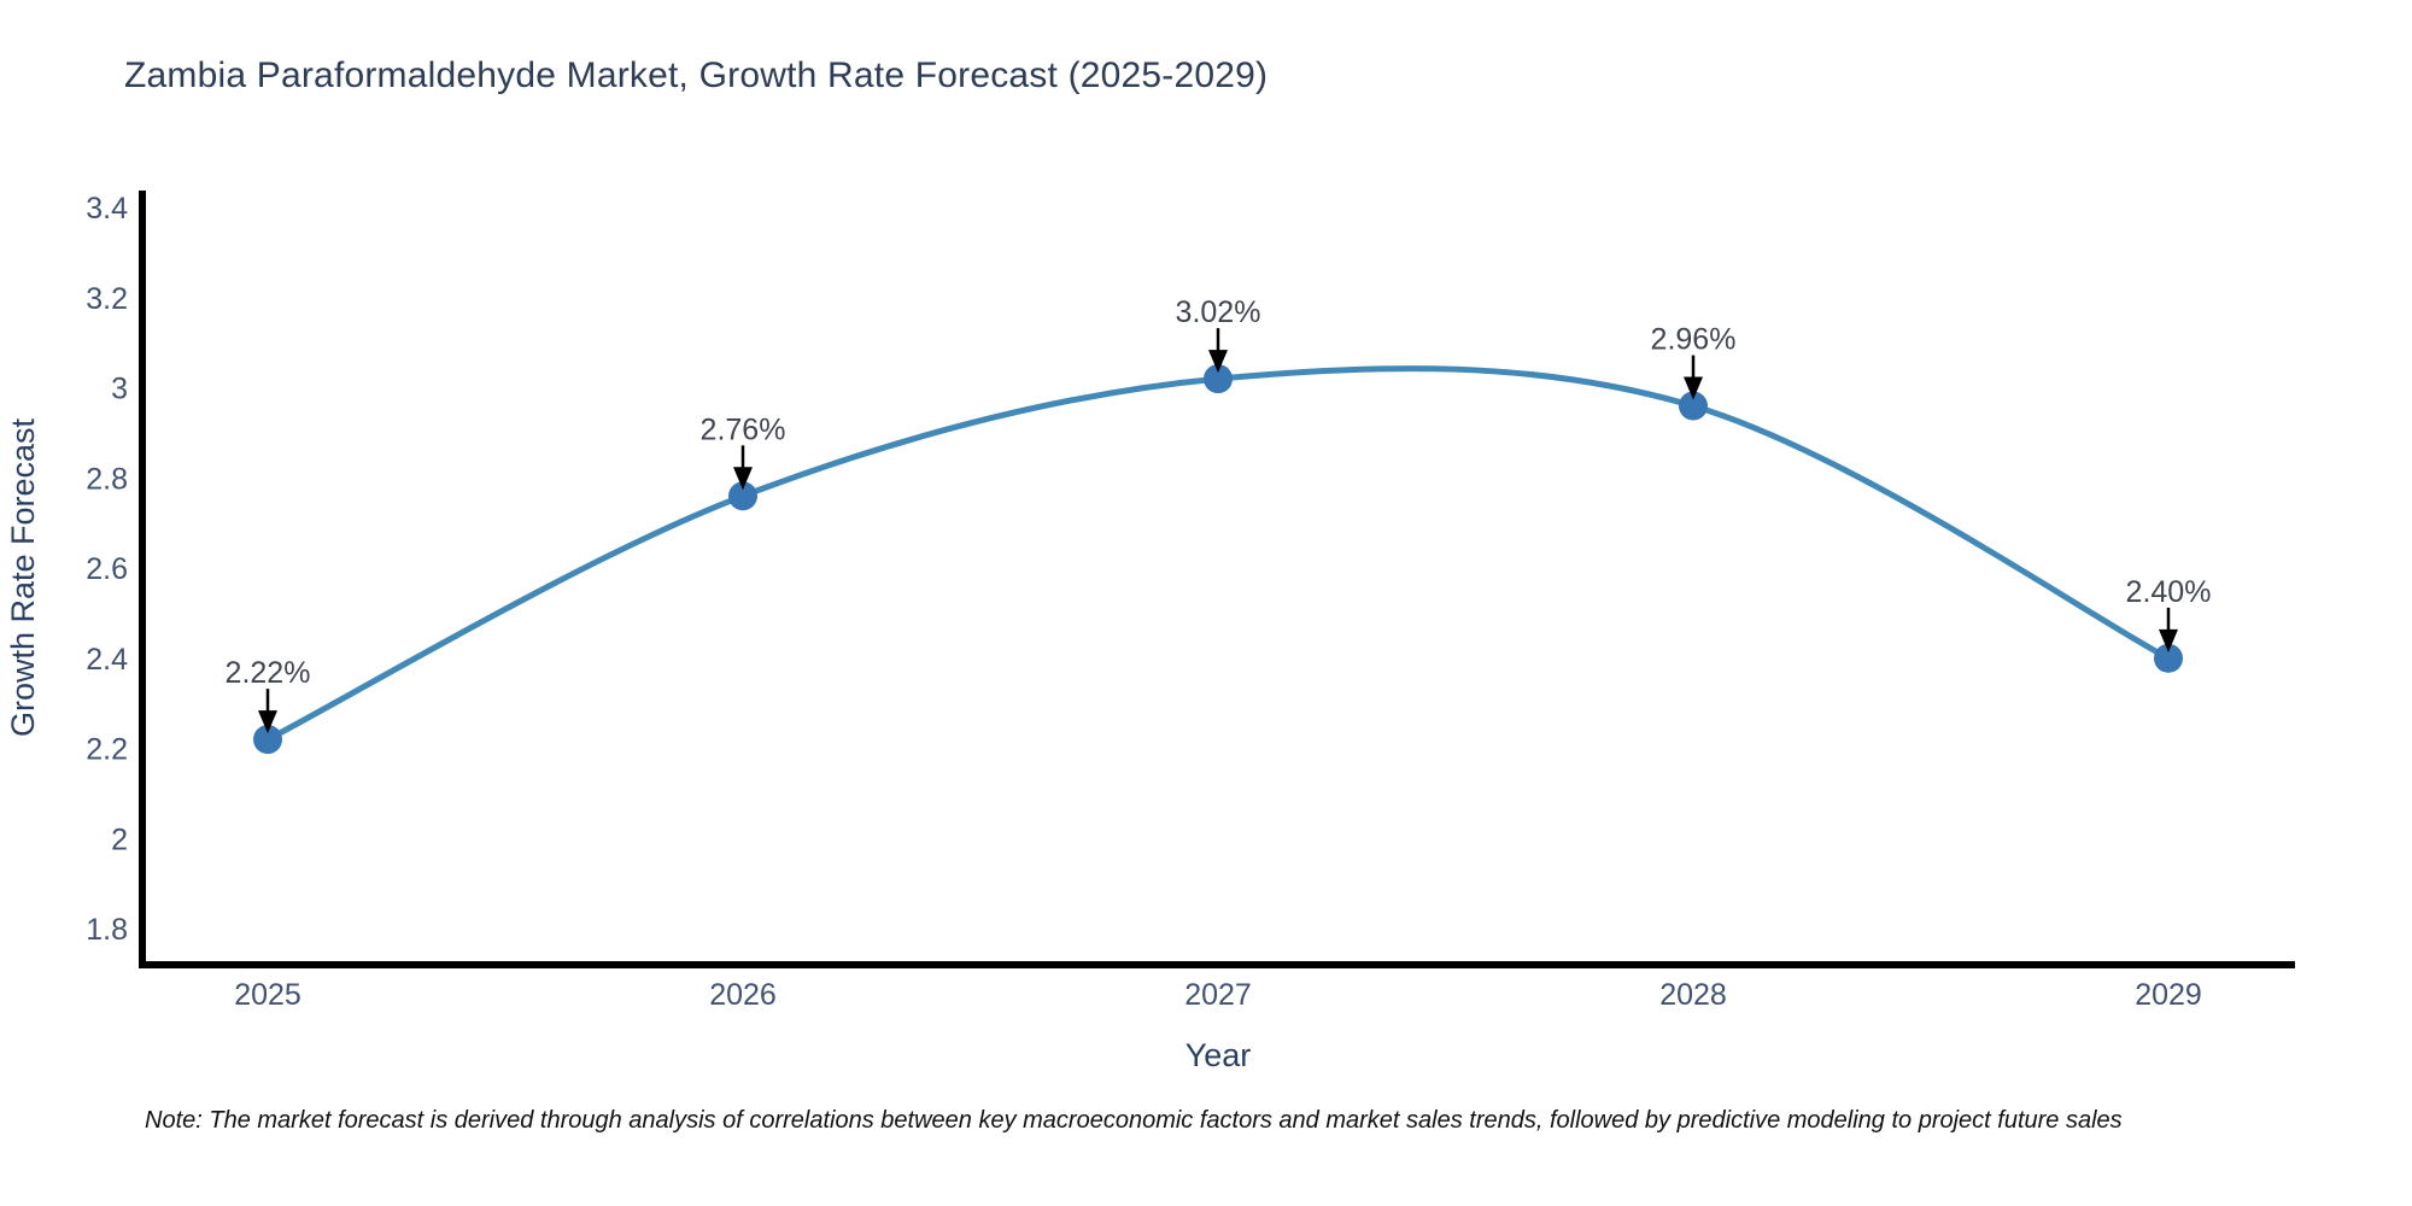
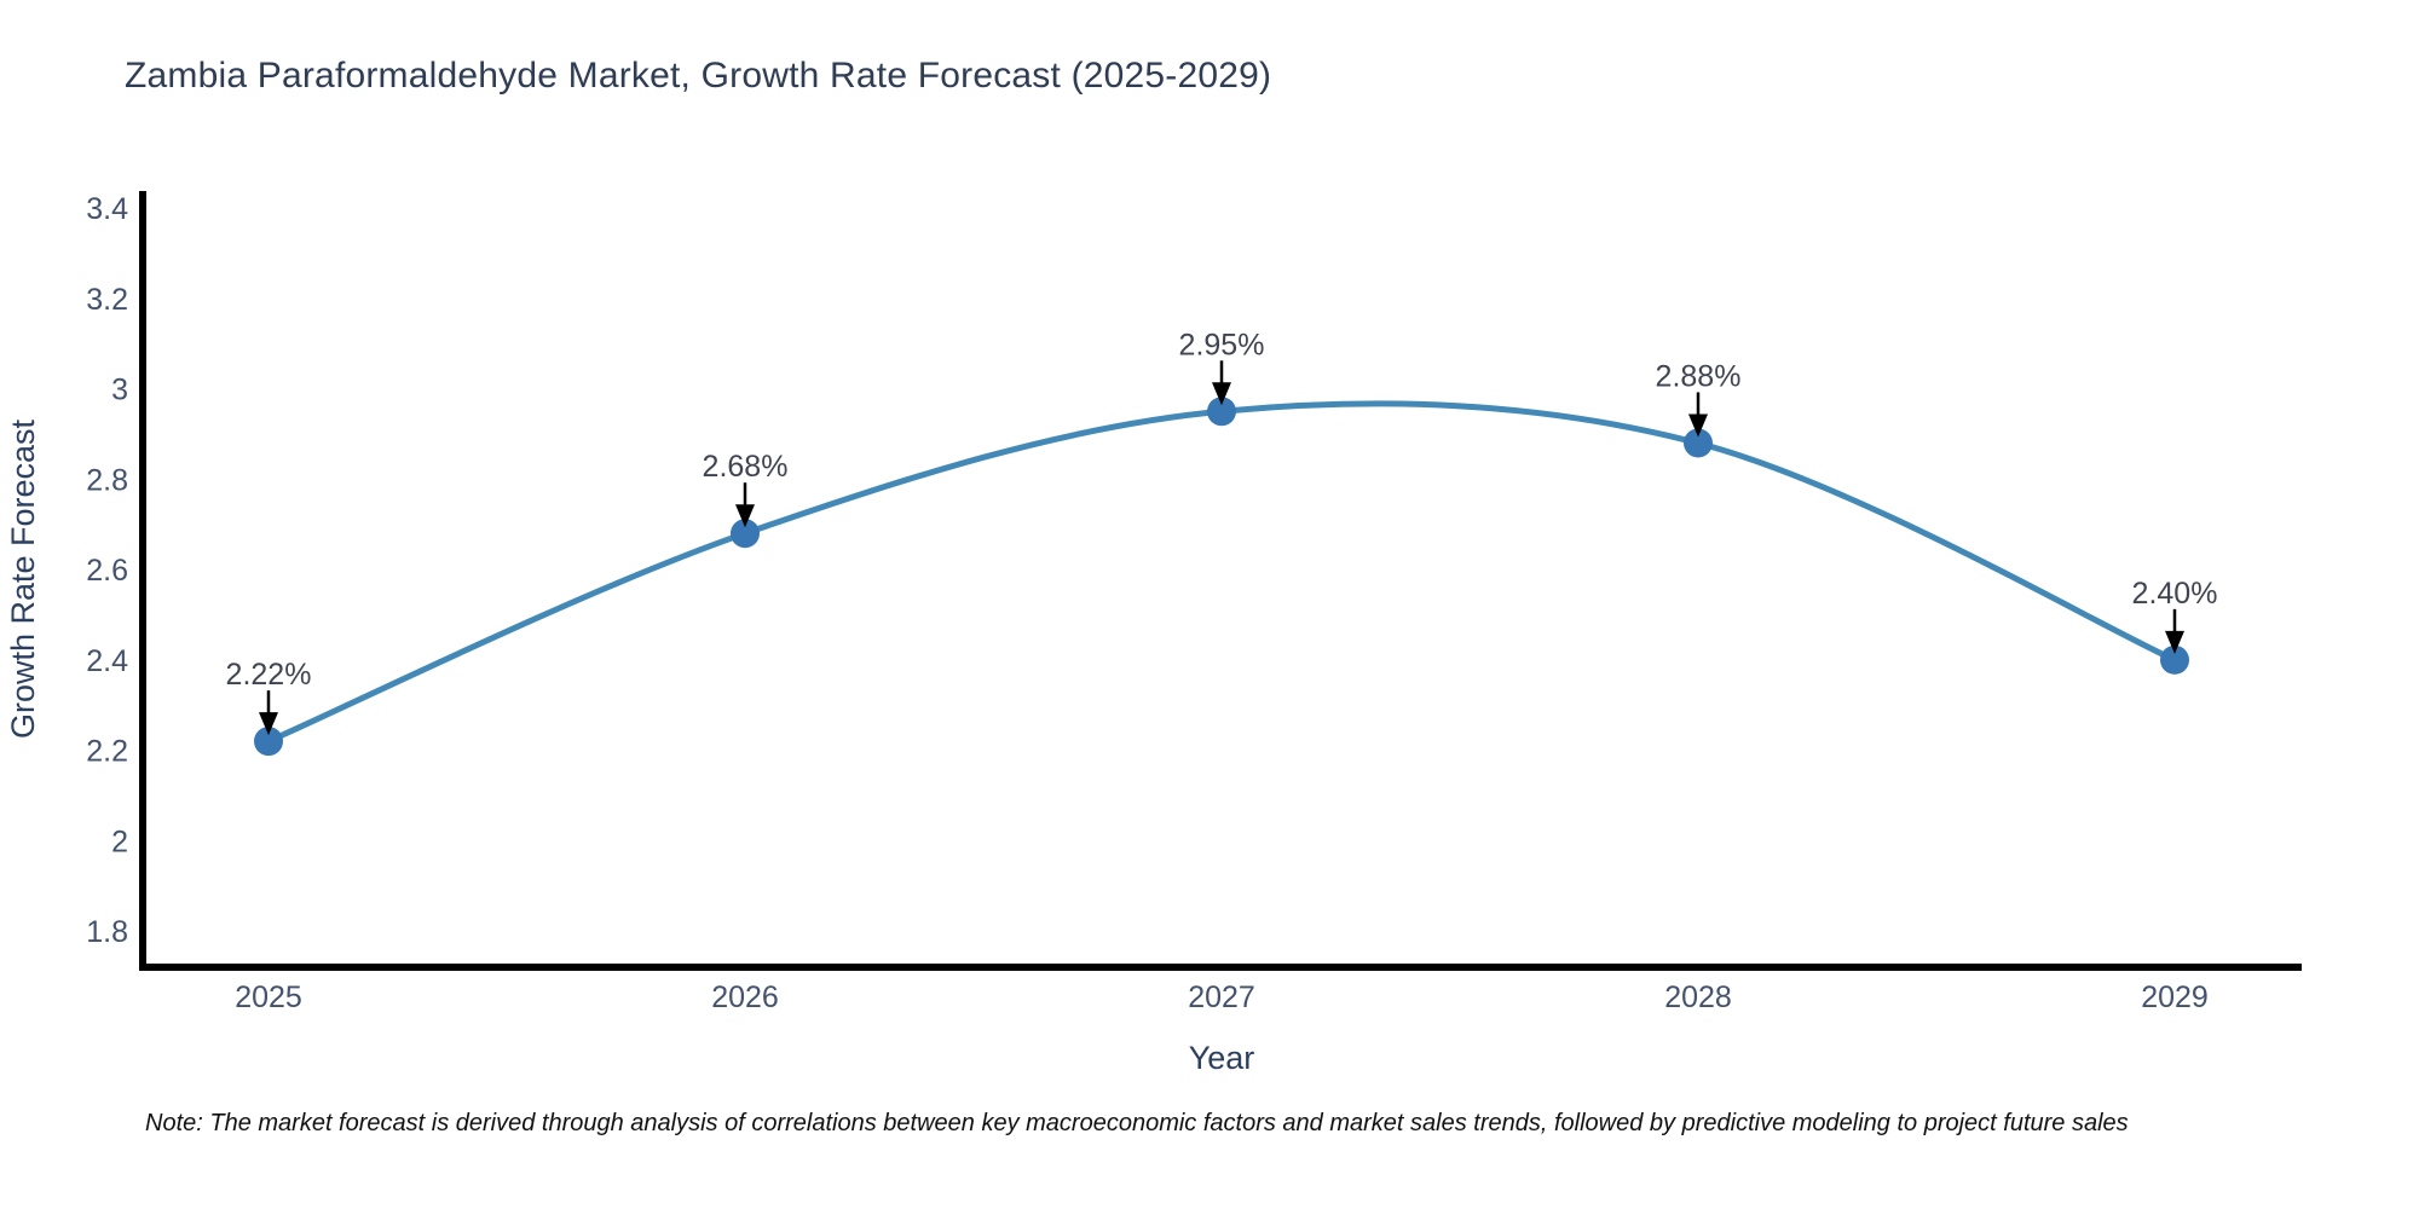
2026: 2.76% -> 2.68%
2027: 3.02% -> 2.95%
2028: 2.96% -> 2.88%
